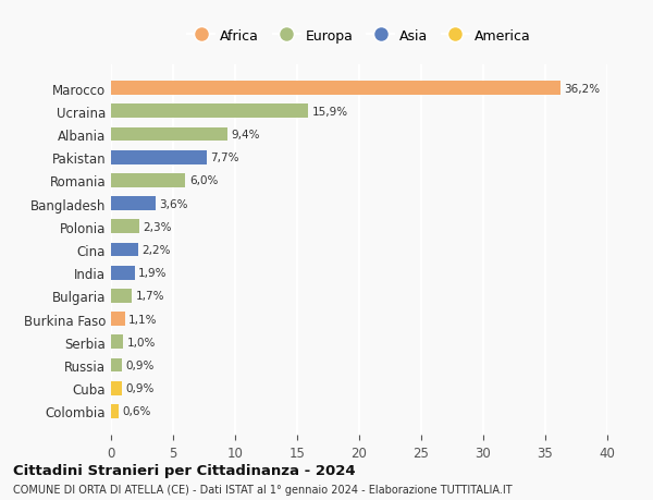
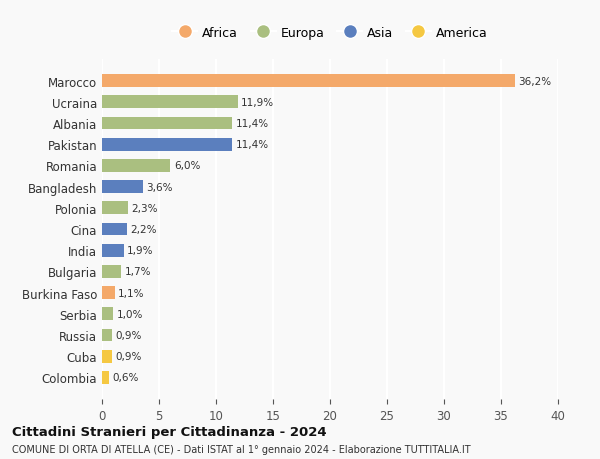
Ucraina: 15,9% -> 11,9%
Albania: 9,4% -> 11,4%
Pakistan: 7,7% -> 11,4%
